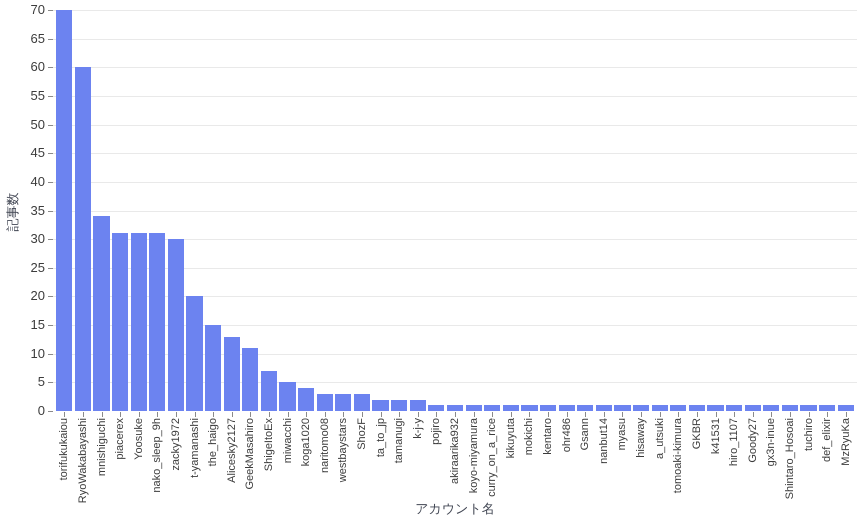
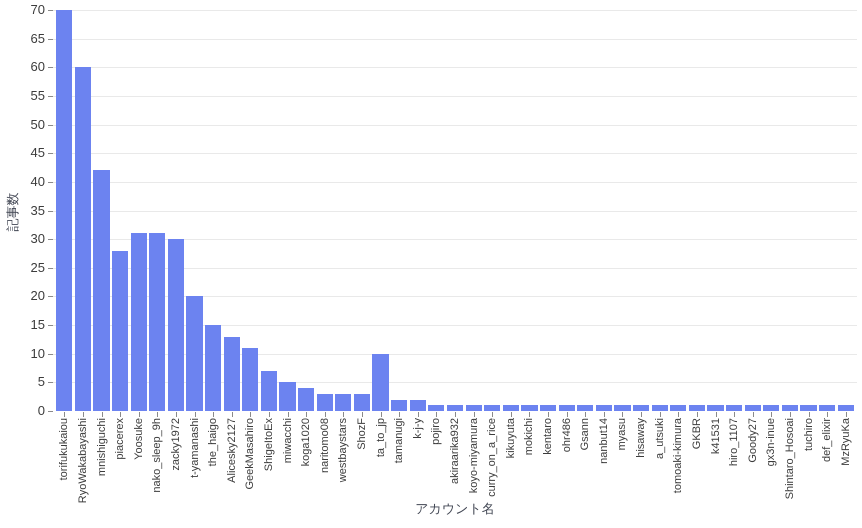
mnishiguchi: 34 -> 42
piacerex: 31 -> 28
ta_to_jp: 2 -> 10
